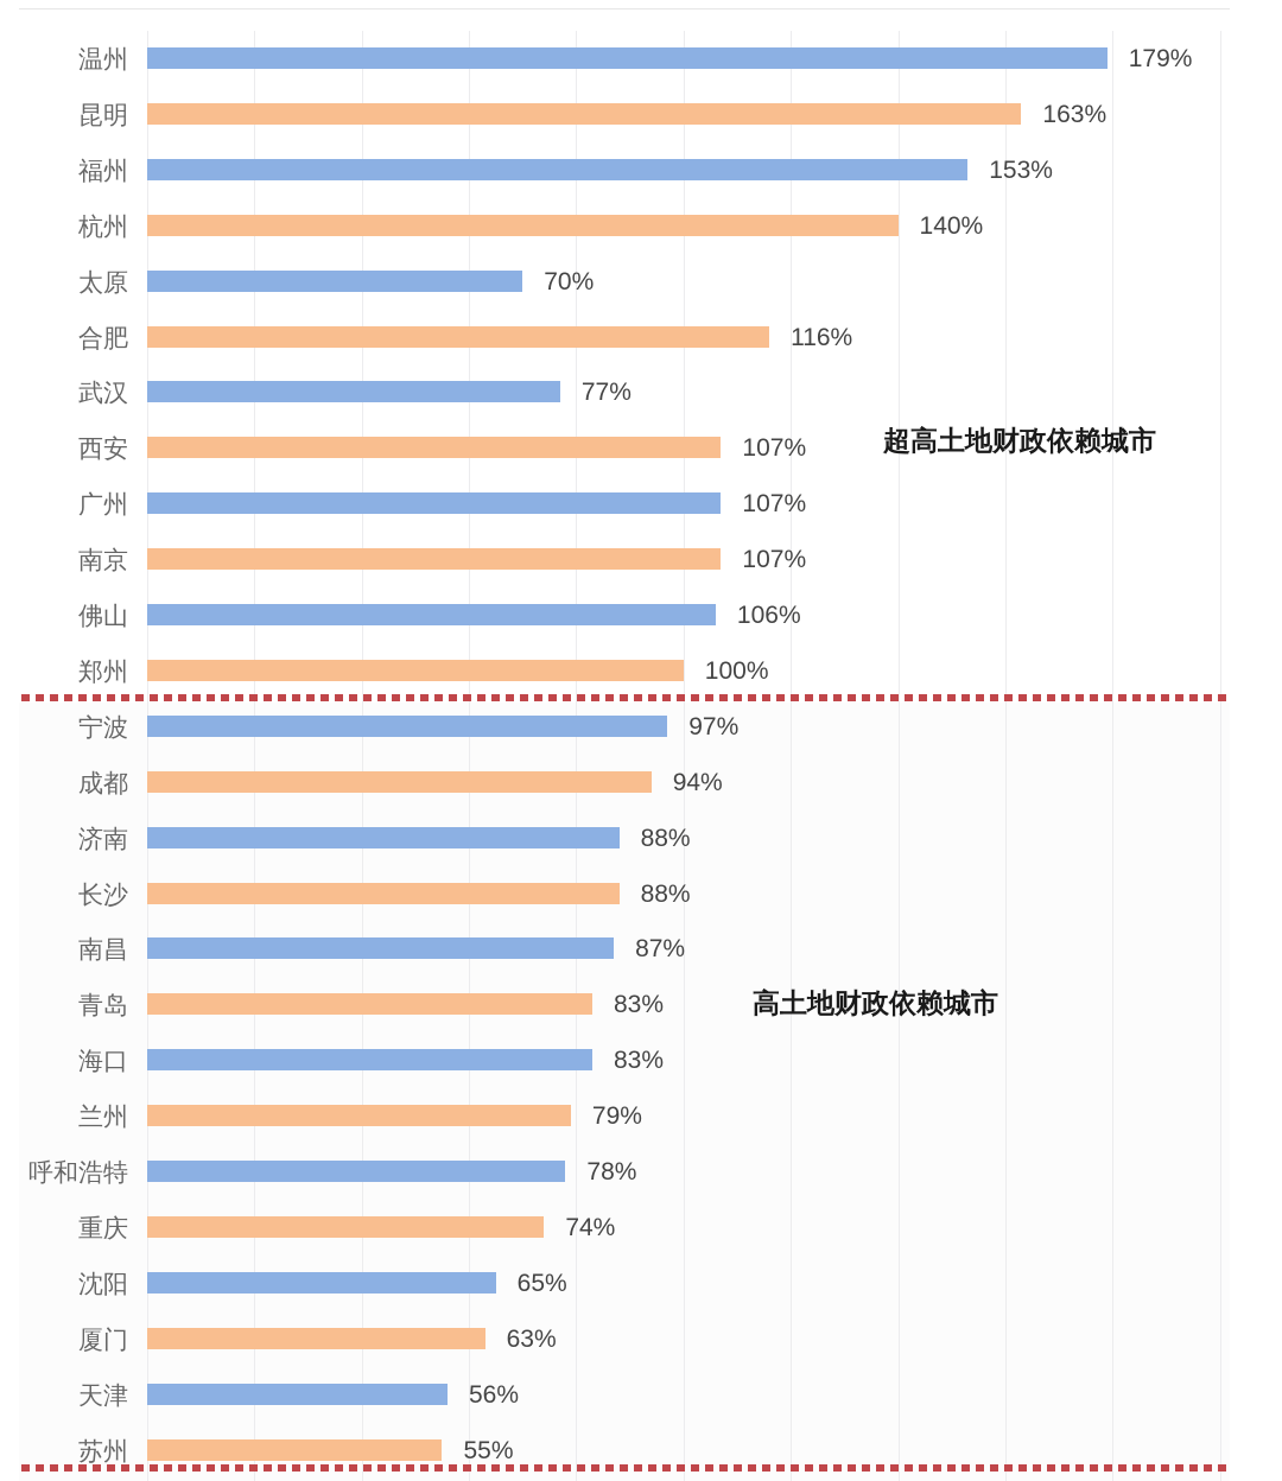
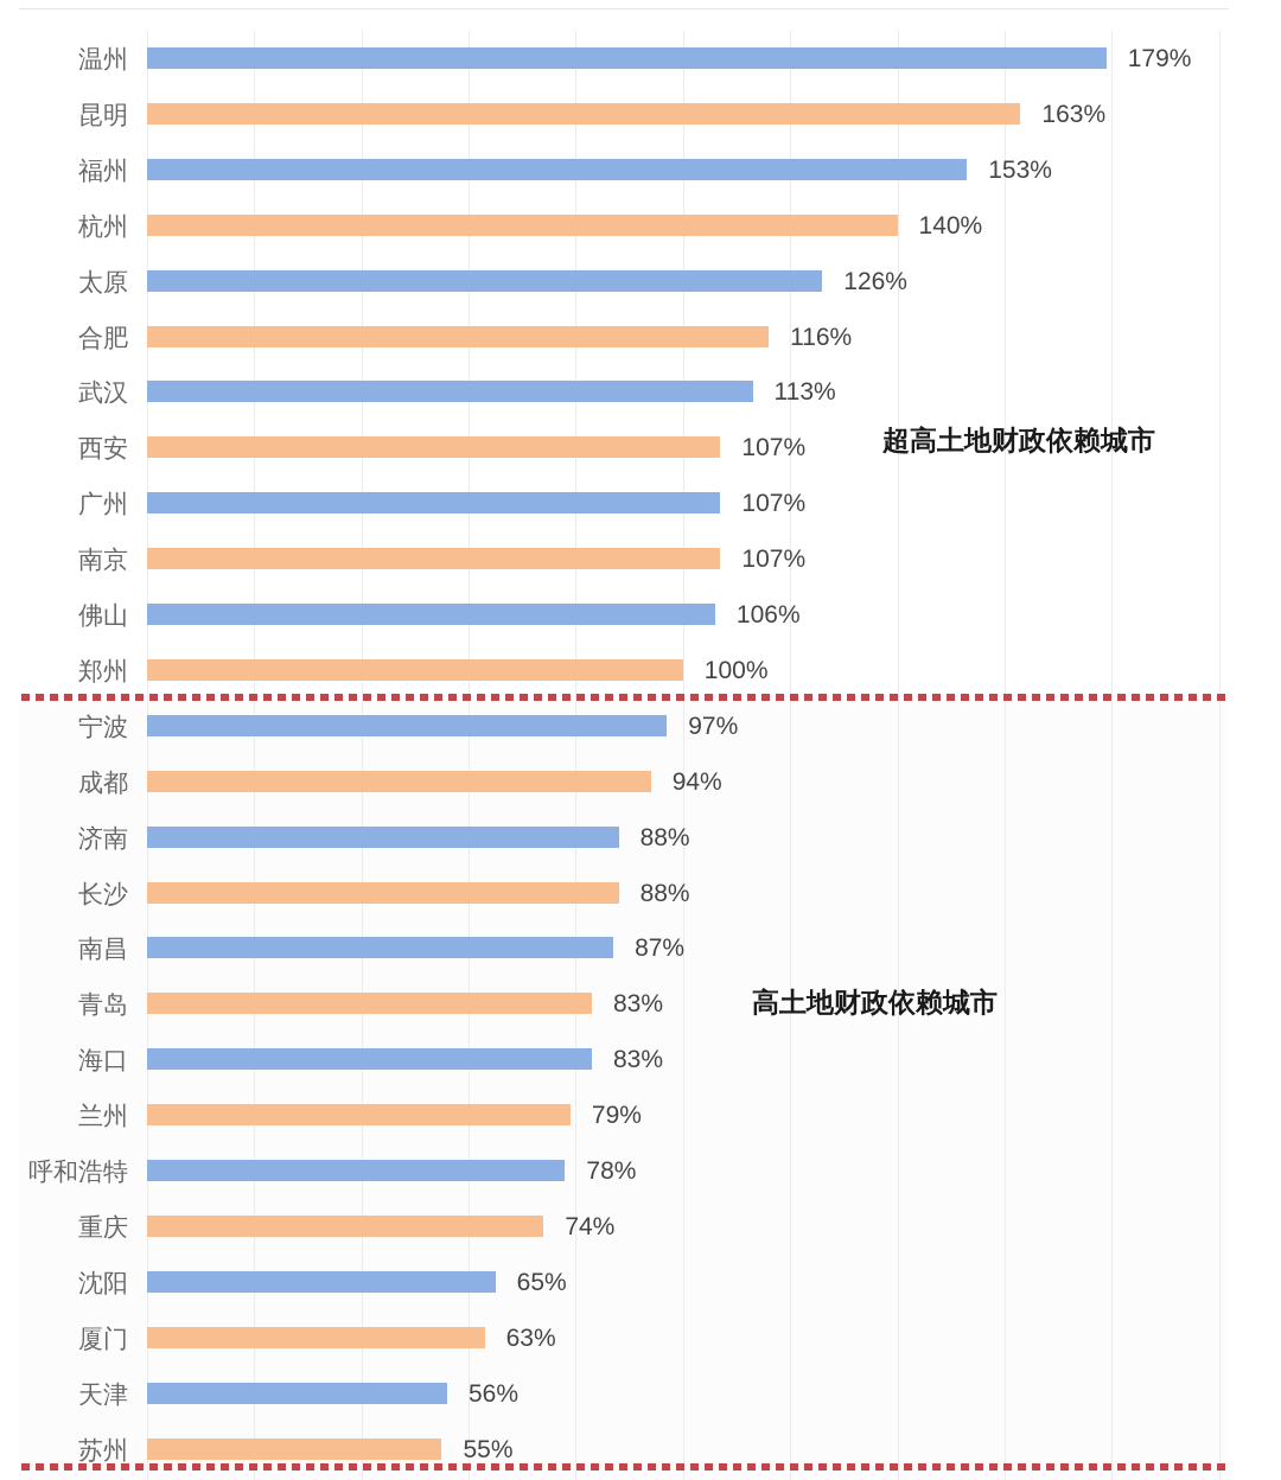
太原: 70% -> 126%
武汉: 77% -> 113%
